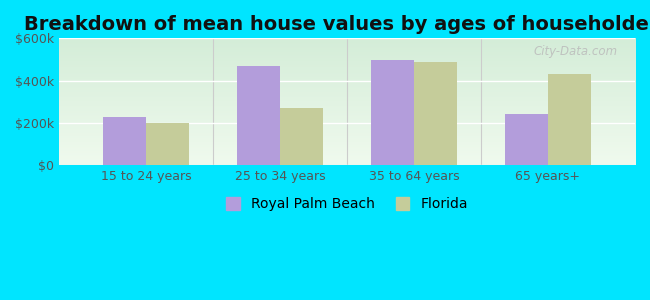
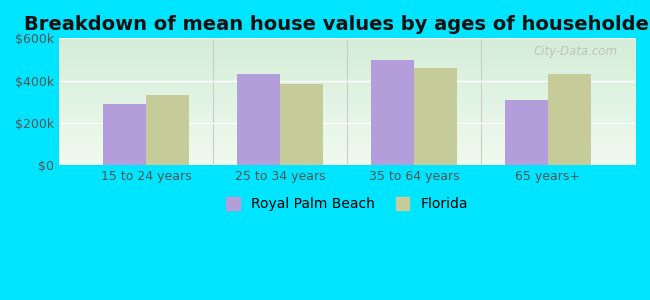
Royal Palm Beach/15 to 24 years: $225k -> $290k
Florida/15 to 24 years: $200k -> $330k
Royal Palm Beach/25 to 34 years: $470k -> $430k
Florida/25 to 34 years: $270k -> $385k
Florida/35 to 64 years: $490k -> $460k
Royal Palm Beach/65 years+: $240k -> $310k
